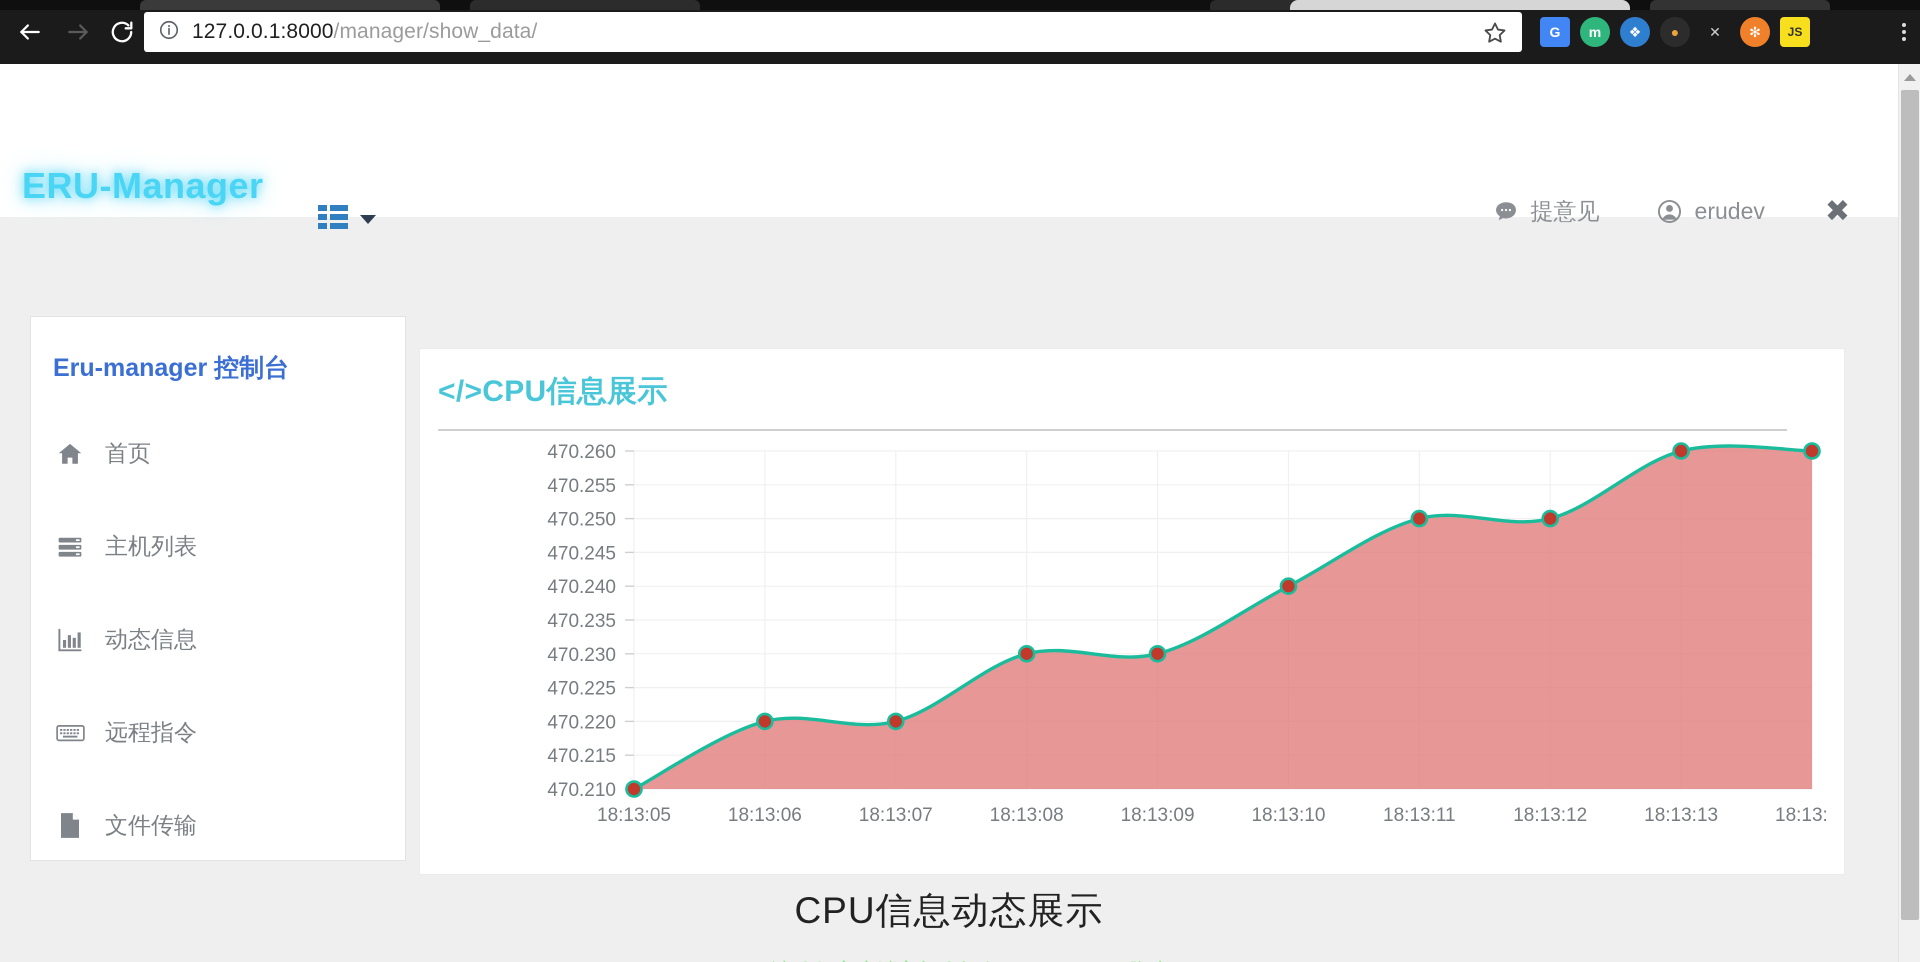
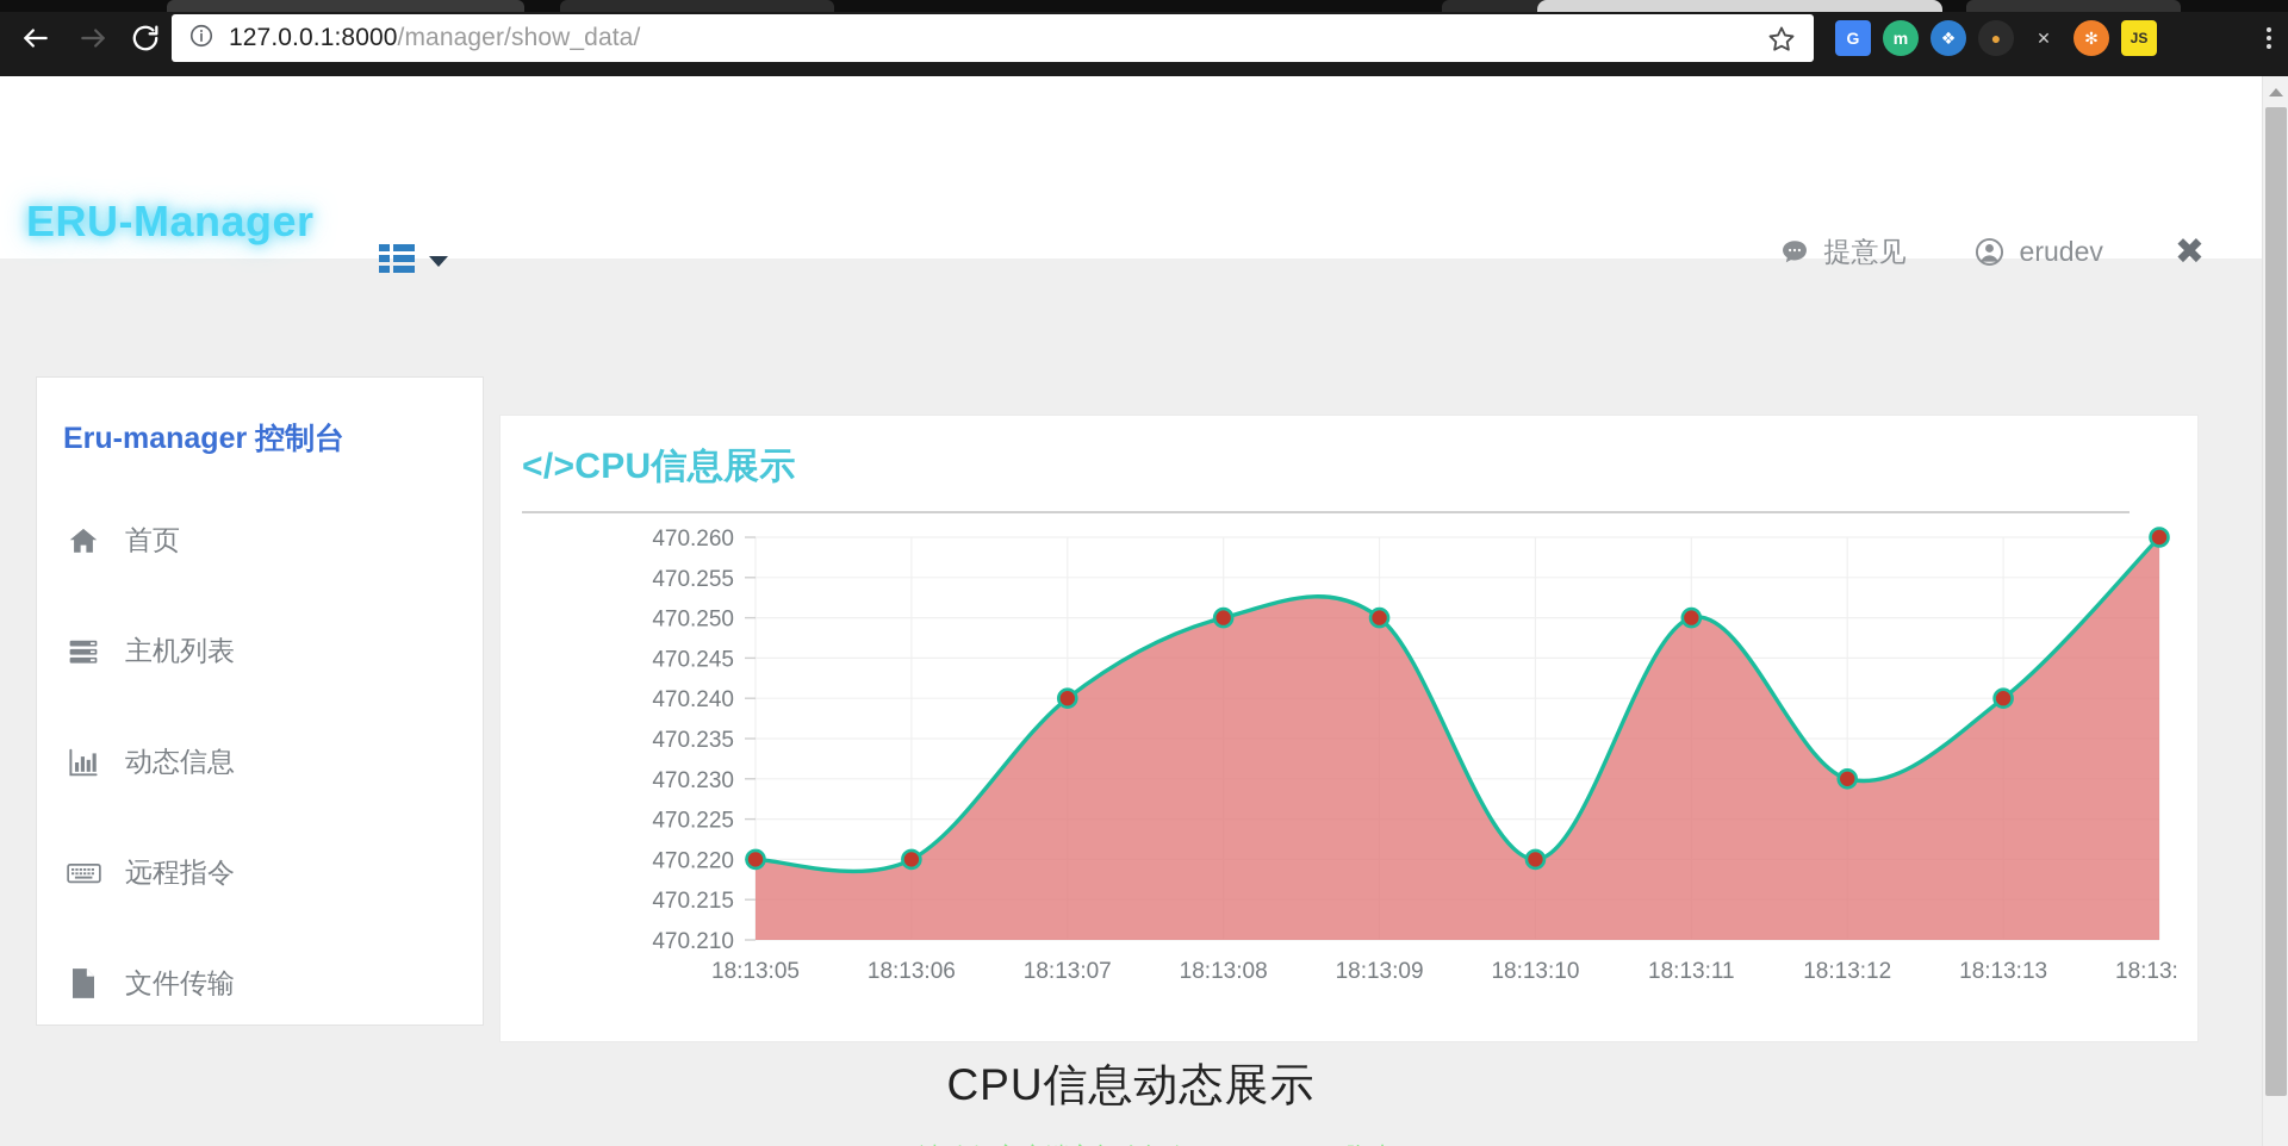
18:13:05: 470.21 -> 470.22
18:13:07: 470.22 -> 470.24
18:13:08: 470.23 -> 470.25
18:13:09: 470.23 -> 470.25
18:13:10: 470.24 -> 470.22
18:13:12: 470.25 -> 470.23
18:13:13: 470.26 -> 470.24
